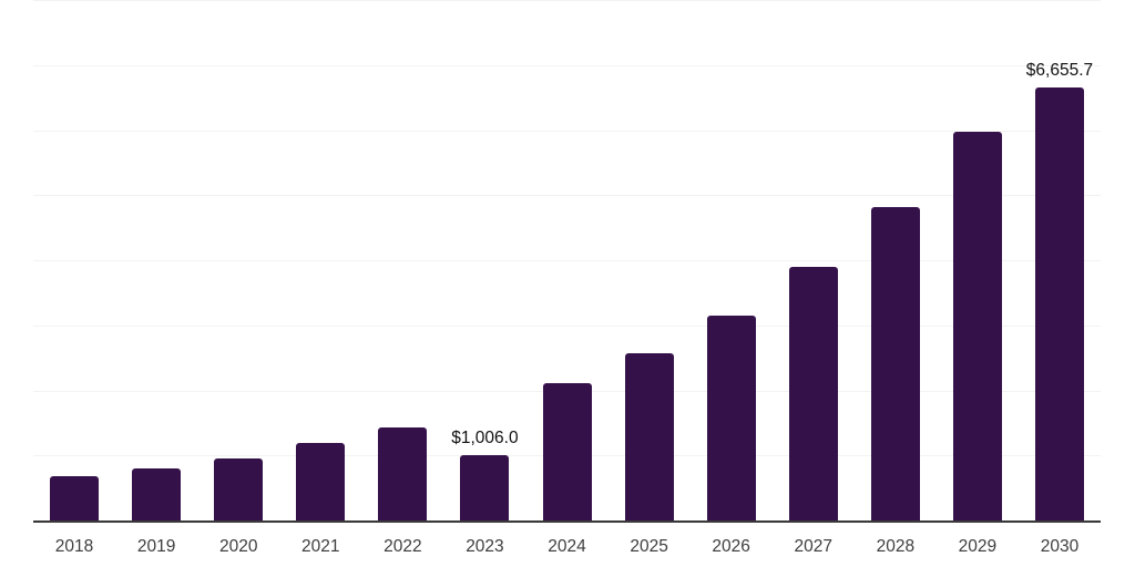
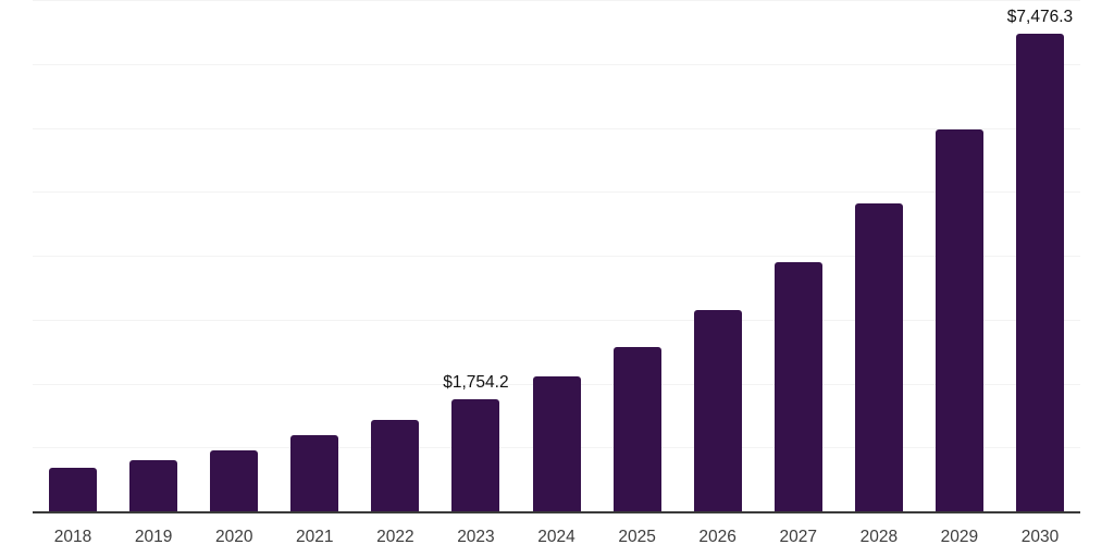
2023: $1,006.0 -> $1,754.2
2030: $6,655.7 -> $7,476.3
